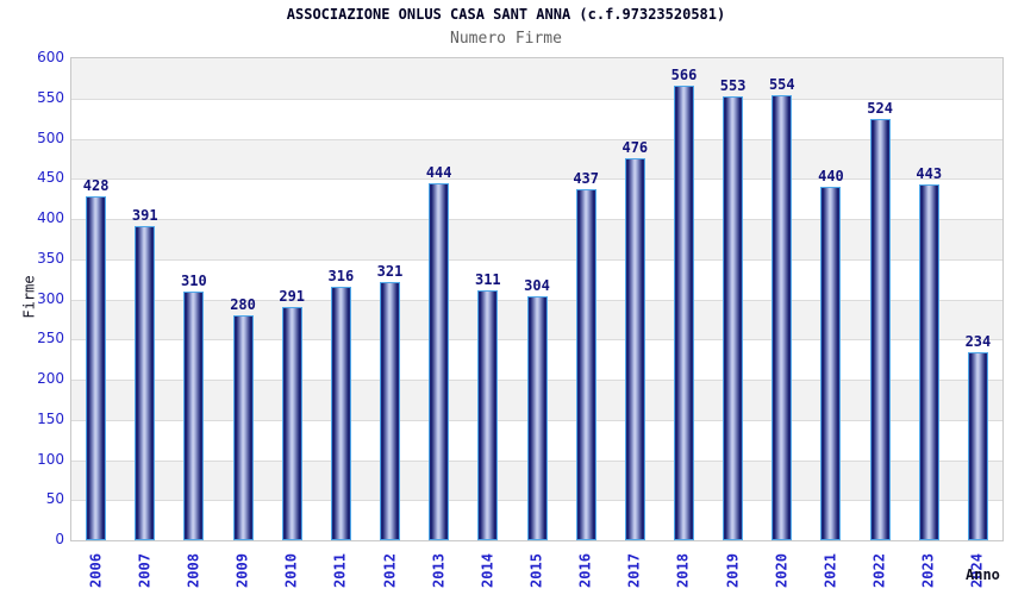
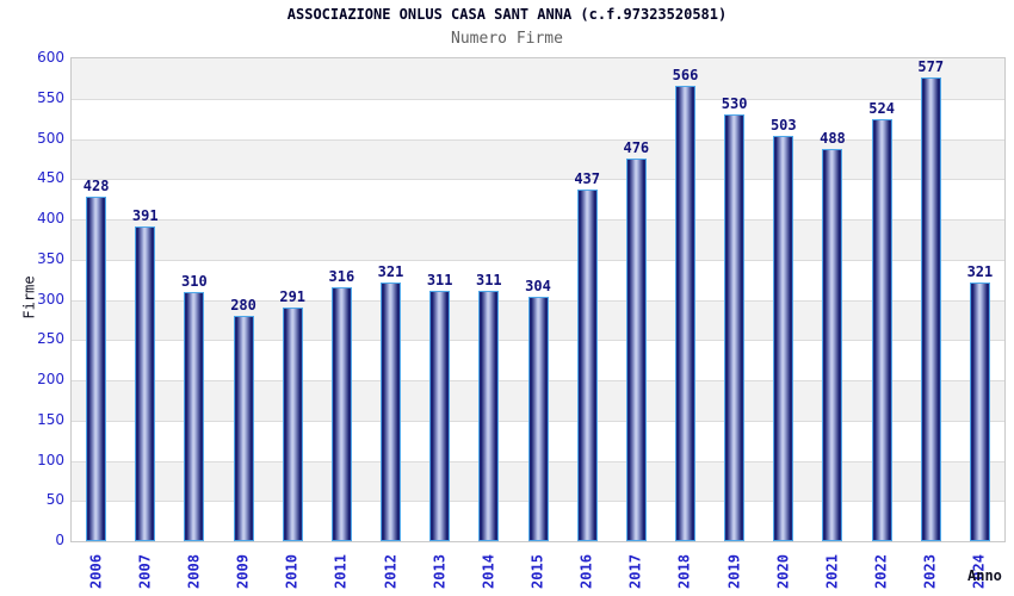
2013: 444 -> 311
2019: 553 -> 530
2020: 554 -> 503
2021: 440 -> 488
2023: 443 -> 577
2024: 234 -> 321
